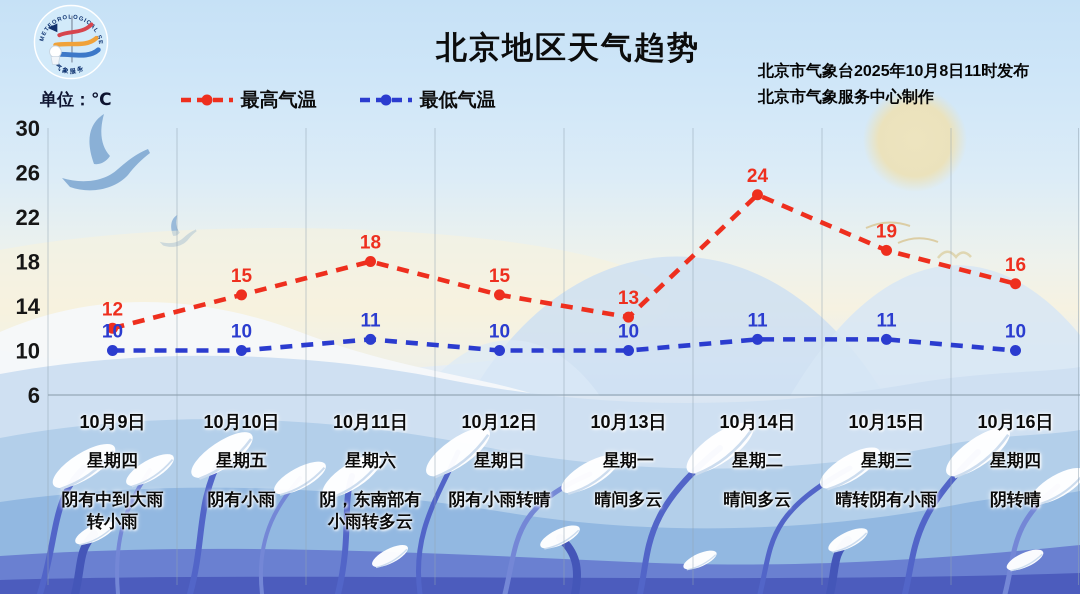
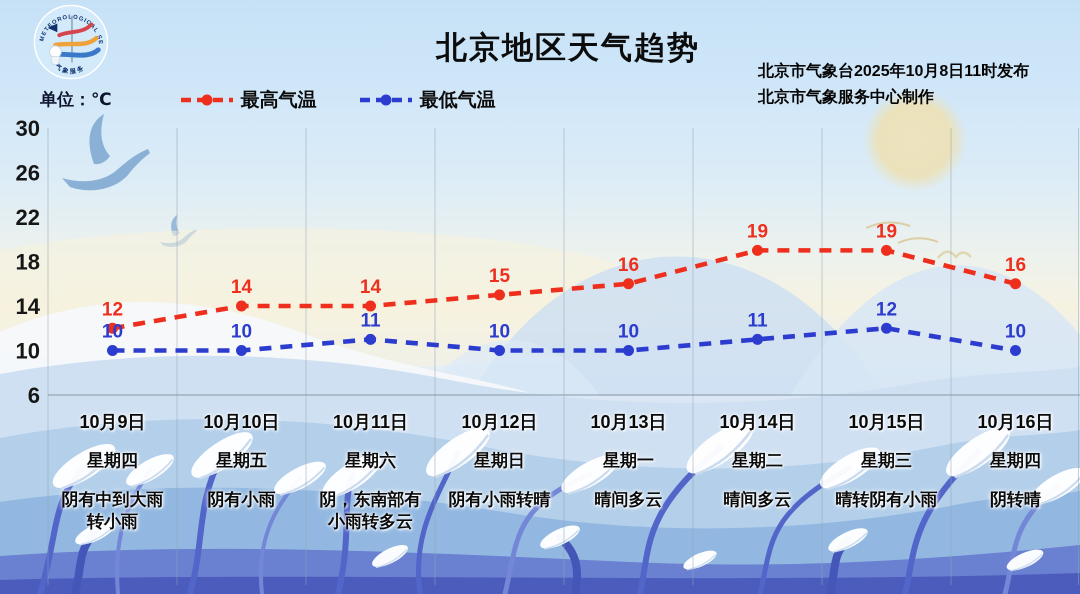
最高气温/10月10日: 15 -> 14
最高气温/10月11日: 18 -> 14
最高气温/10月13日: 13 -> 16
最高气温/10月14日: 24 -> 19
最低气温/10月15日: 11 -> 12
